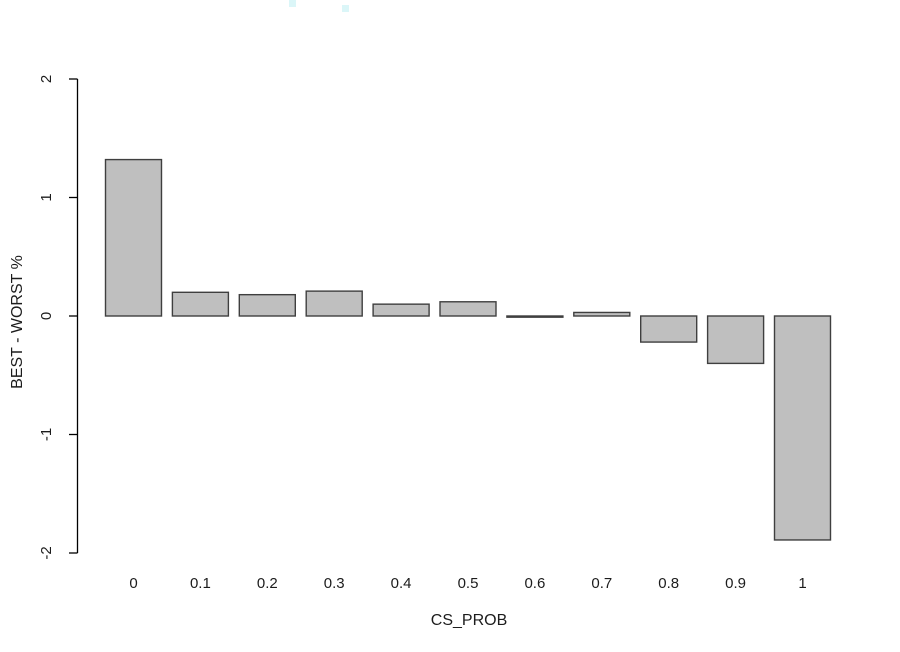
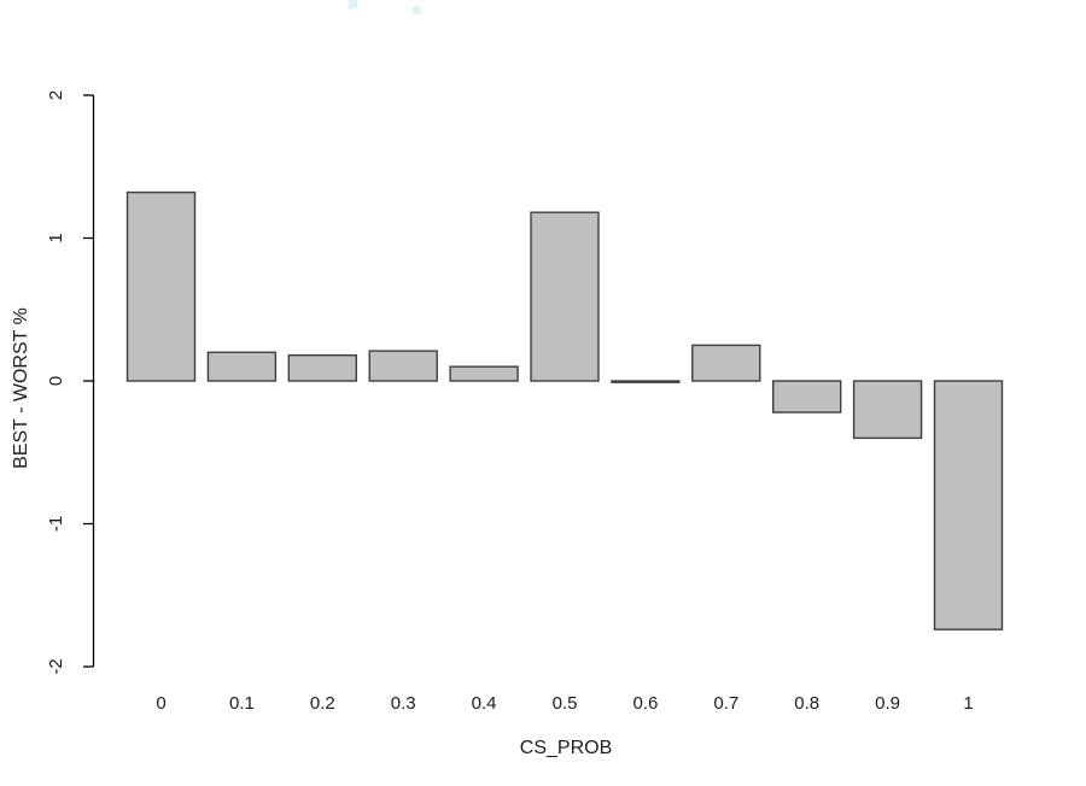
0.5: 0.12 -> 1.18
0.7: 0.03 -> 0.25
1: -1.89 -> -1.74
